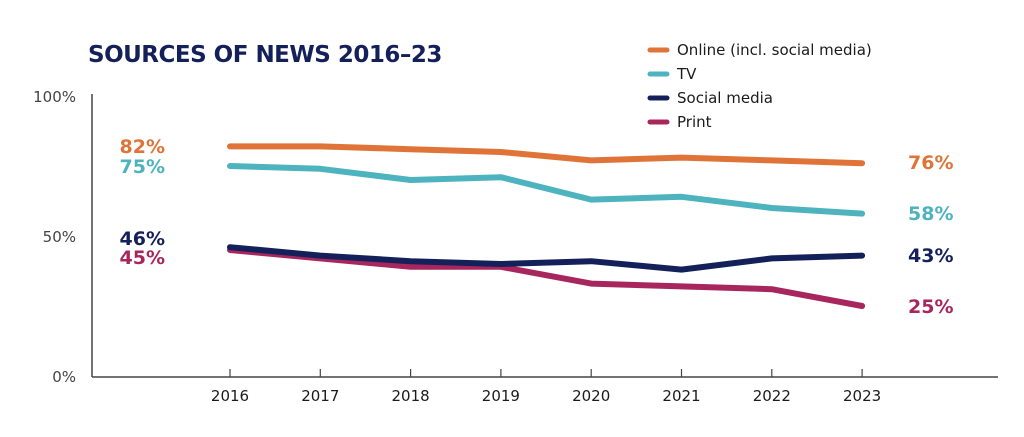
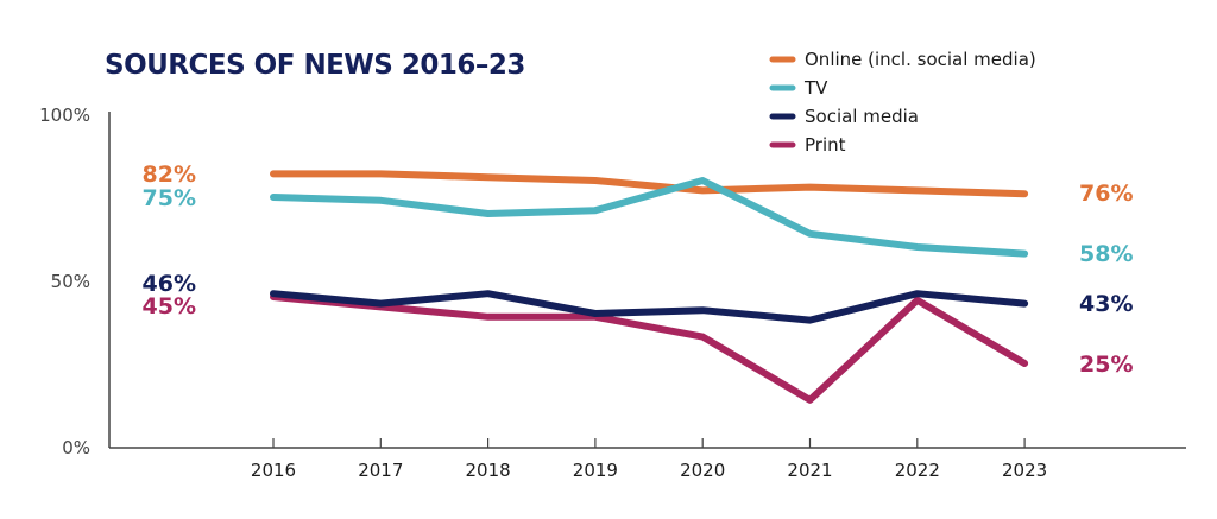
Social media/2018: 41% -> 46%
TV/2020: 63% -> 80%
Print/2021: 32% -> 14%
Social media/2022: 42% -> 46%
Print/2022: 31% -> 44%
